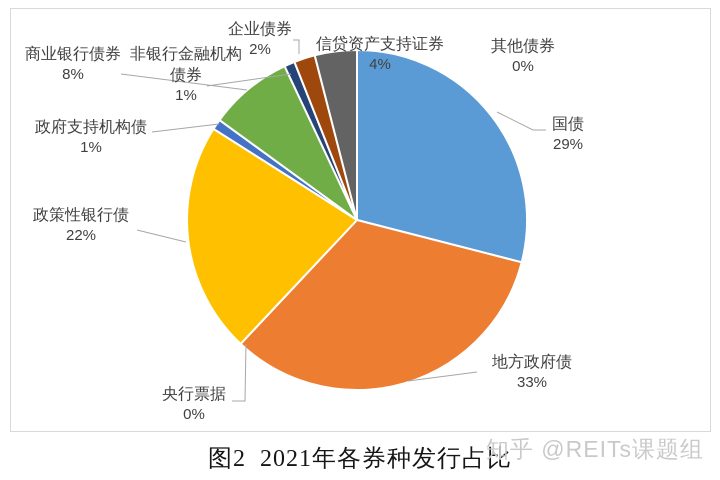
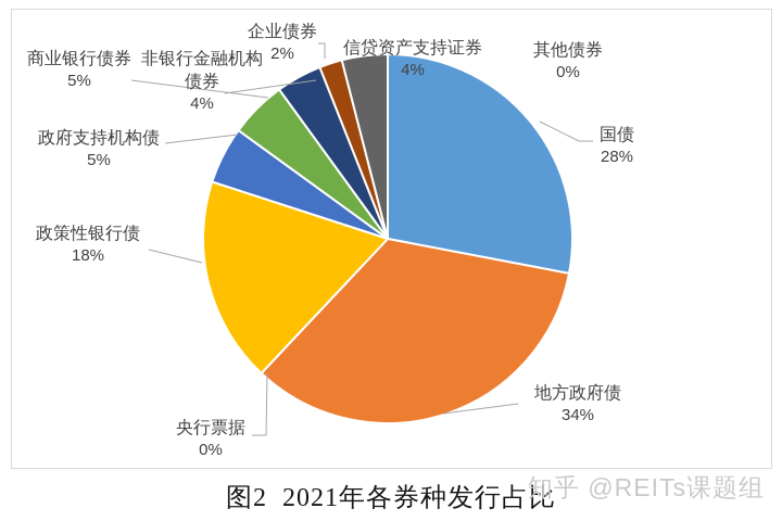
国债: 29% -> 28%
地方政府债: 33% -> 34%
政策性银行债: 22% -> 18%
政府支持机构债: 1% -> 5%
商业银行债券: 8% -> 5%
非银行金融机构债券: 1% -> 4%
